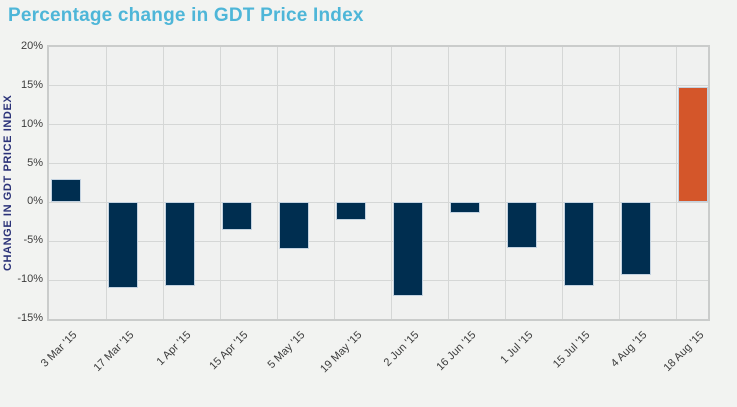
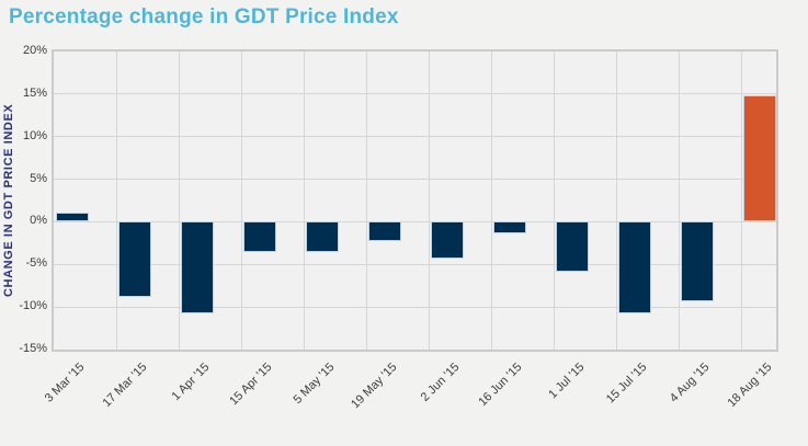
3 Mar '15: 3% -> 1%
17 Mar '15: -11% -> -9%
5 May '15: -6% -> -4%
2 Jun '15: -12% -> -4%
